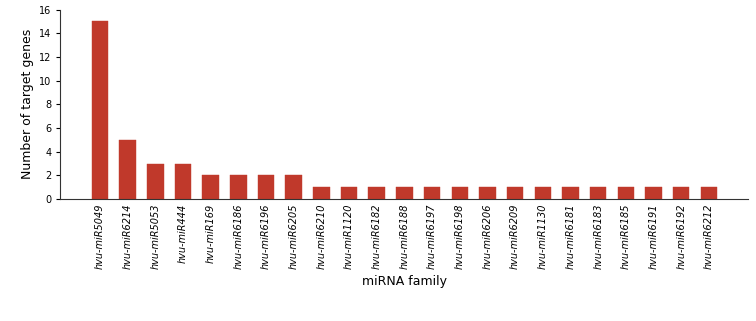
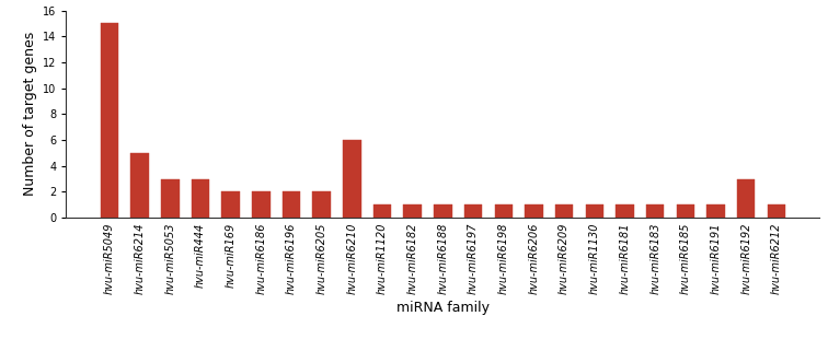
hvu-miR6210: 1 -> 6
hvu-miR6192: 1 -> 3
